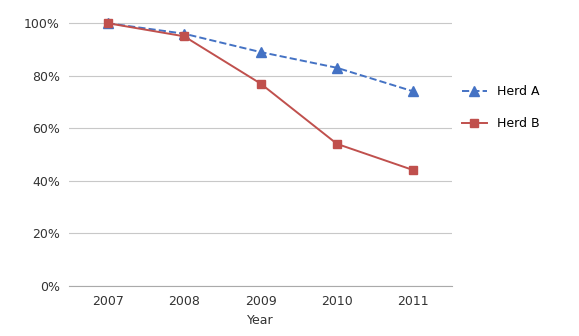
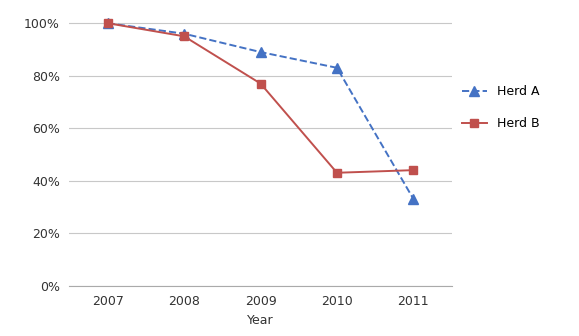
Herd B/2010: 54% -> 43%
Herd A/2011: 74% -> 33%
